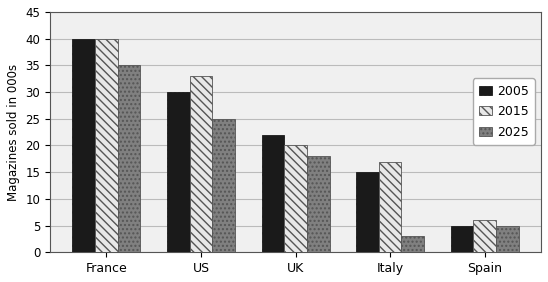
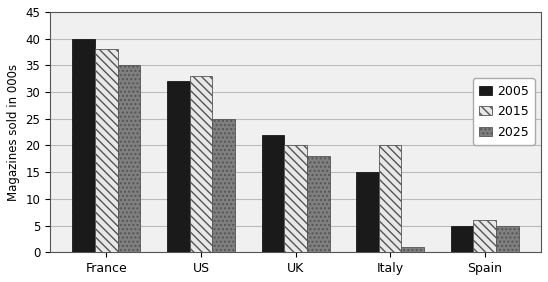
2015/France: 40 -> 38
2005/US: 30 -> 32
2015/Italy: 17 -> 20
2025/Italy: 3 -> 1
